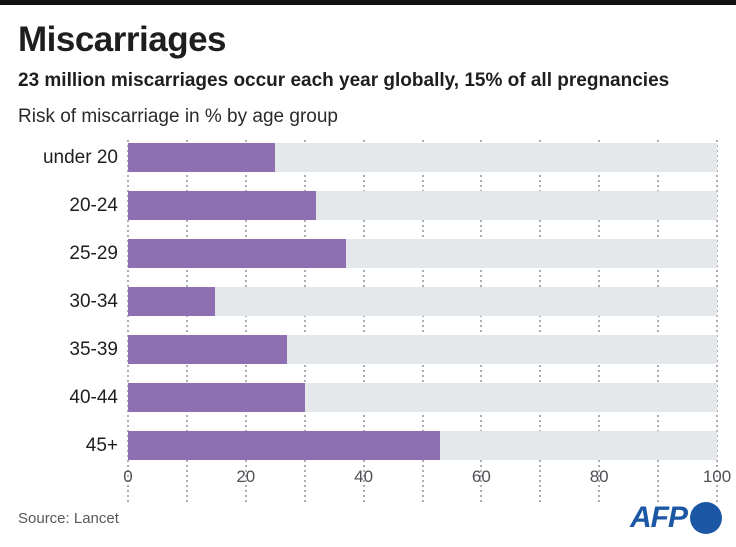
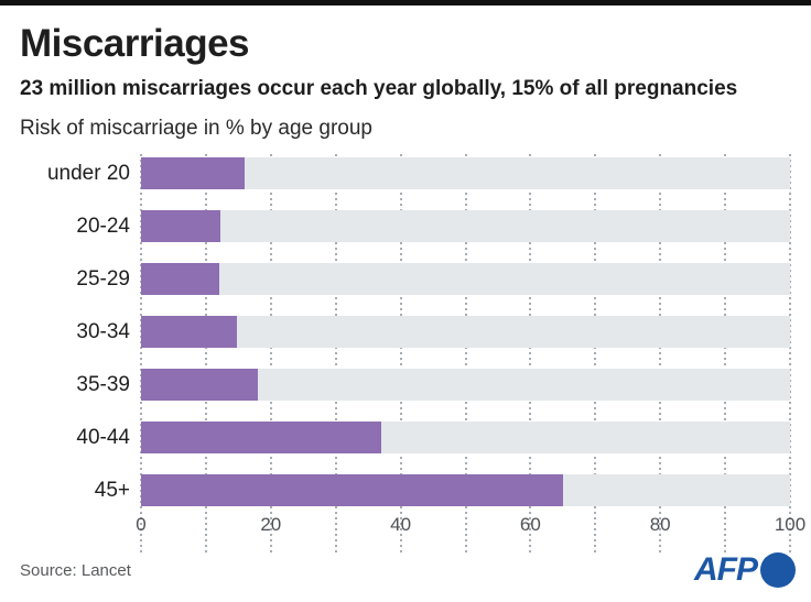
under 20: 25 -> 16
20-24: 32 -> 12
25-29: 37 -> 12
35-39: 27 -> 18
40-44: 30 -> 37
45+: 53 -> 65
